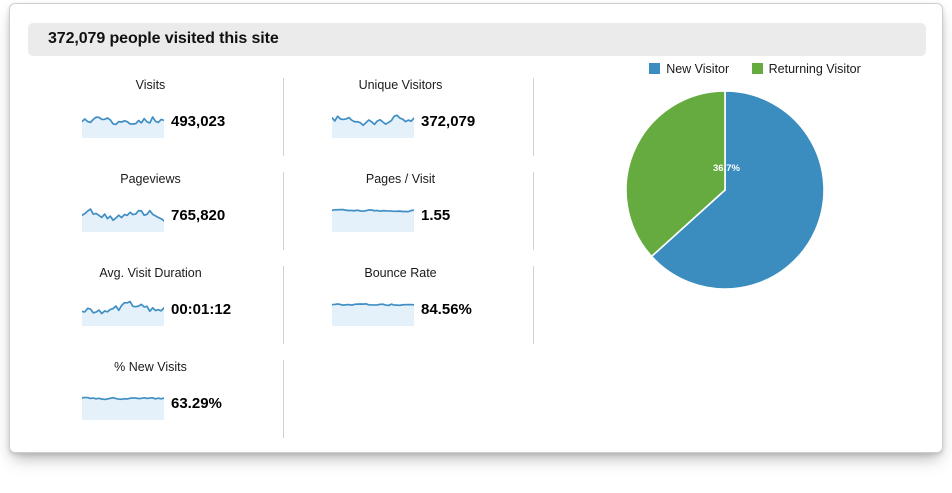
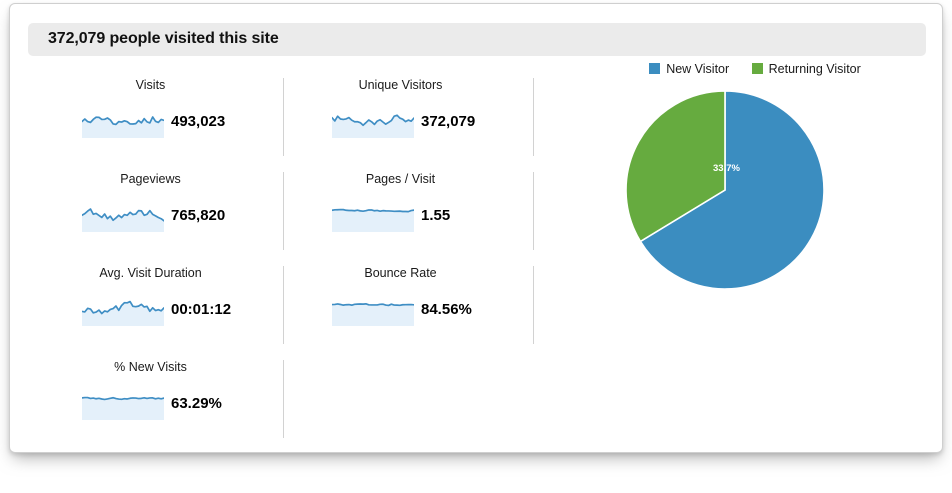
New Visitor: 63.3% -> 66.3%
Returning Visitor: 36.7% -> 33.7%
